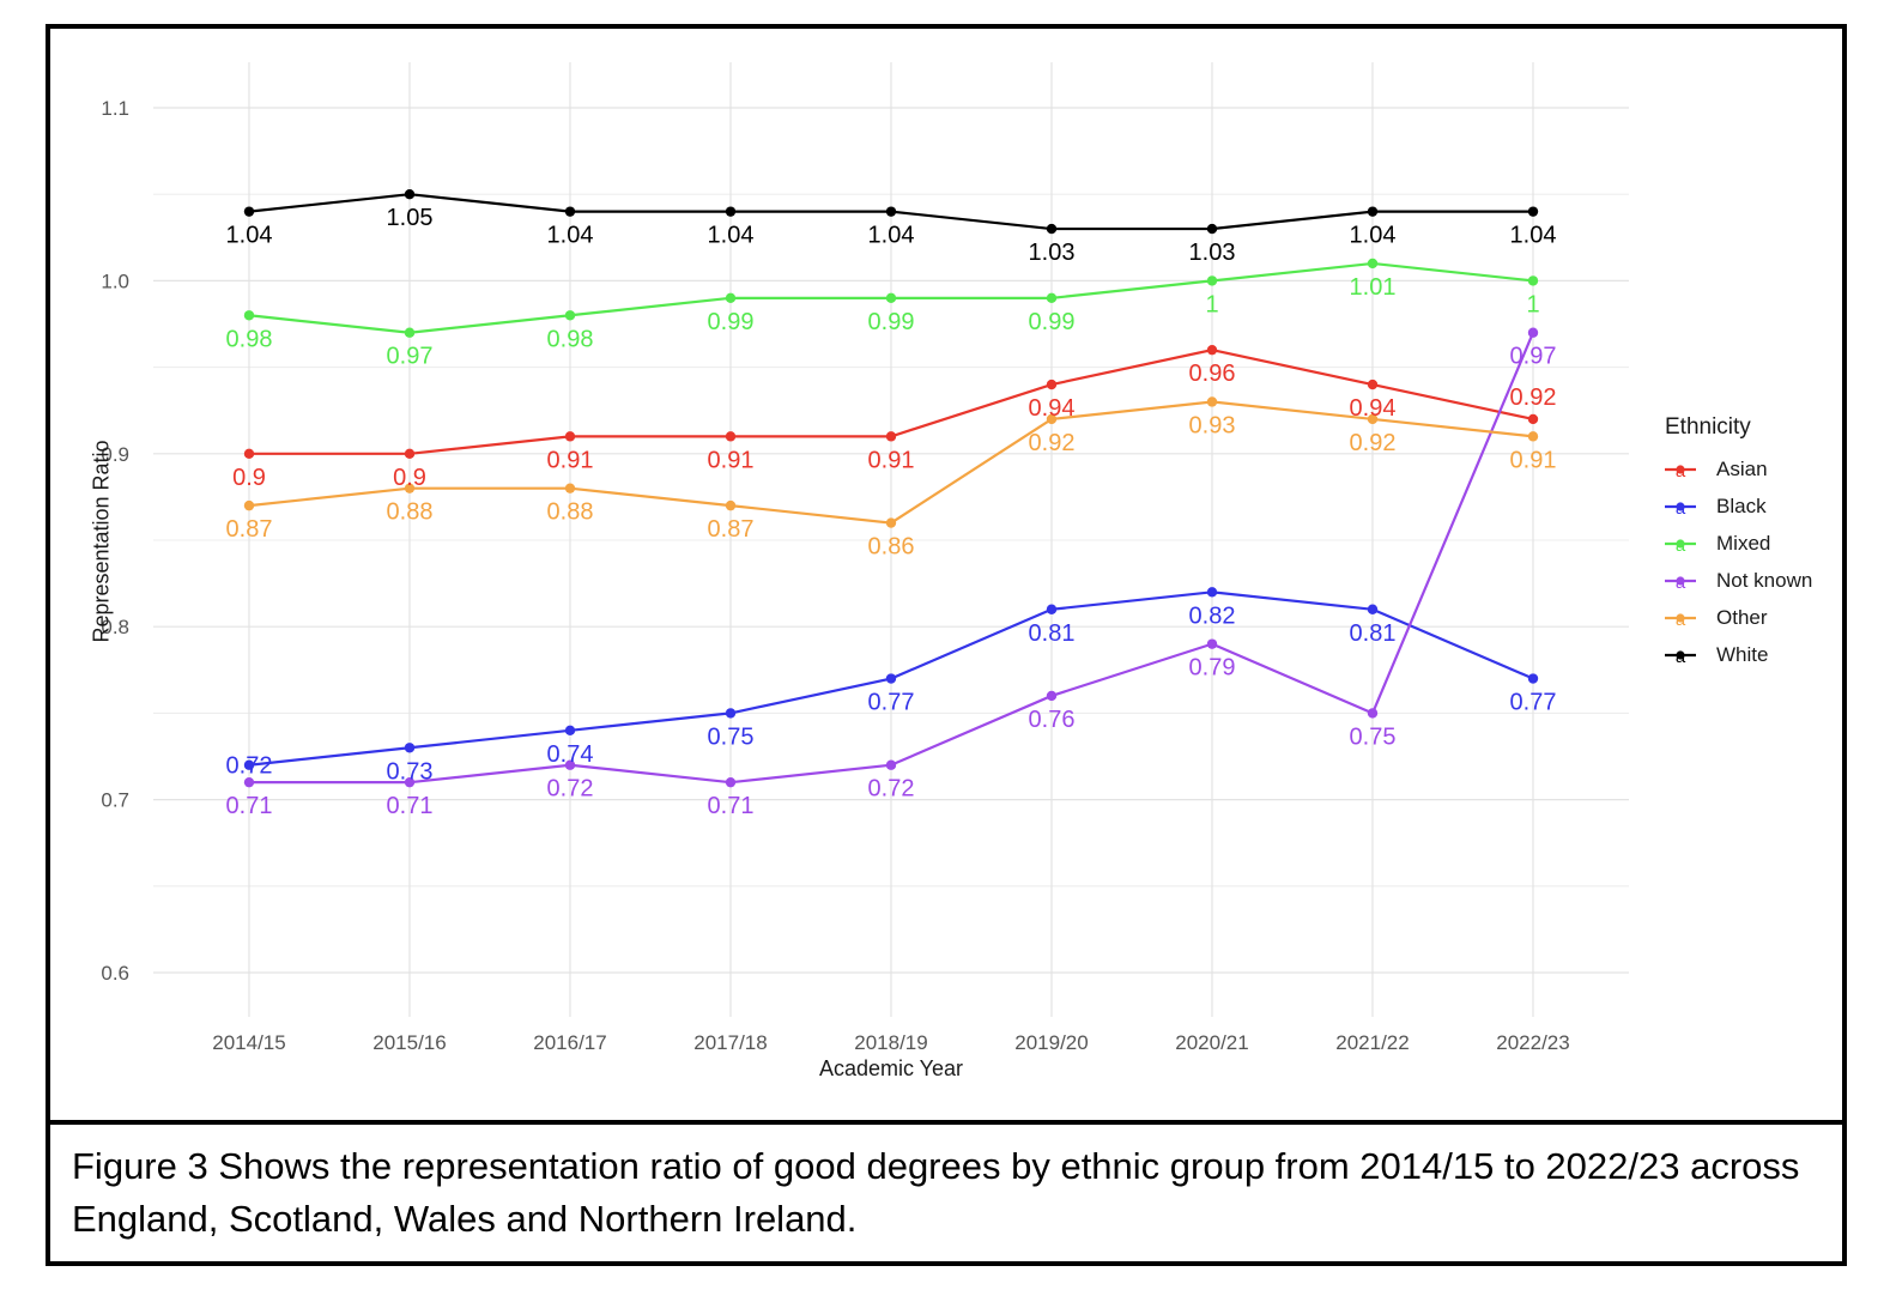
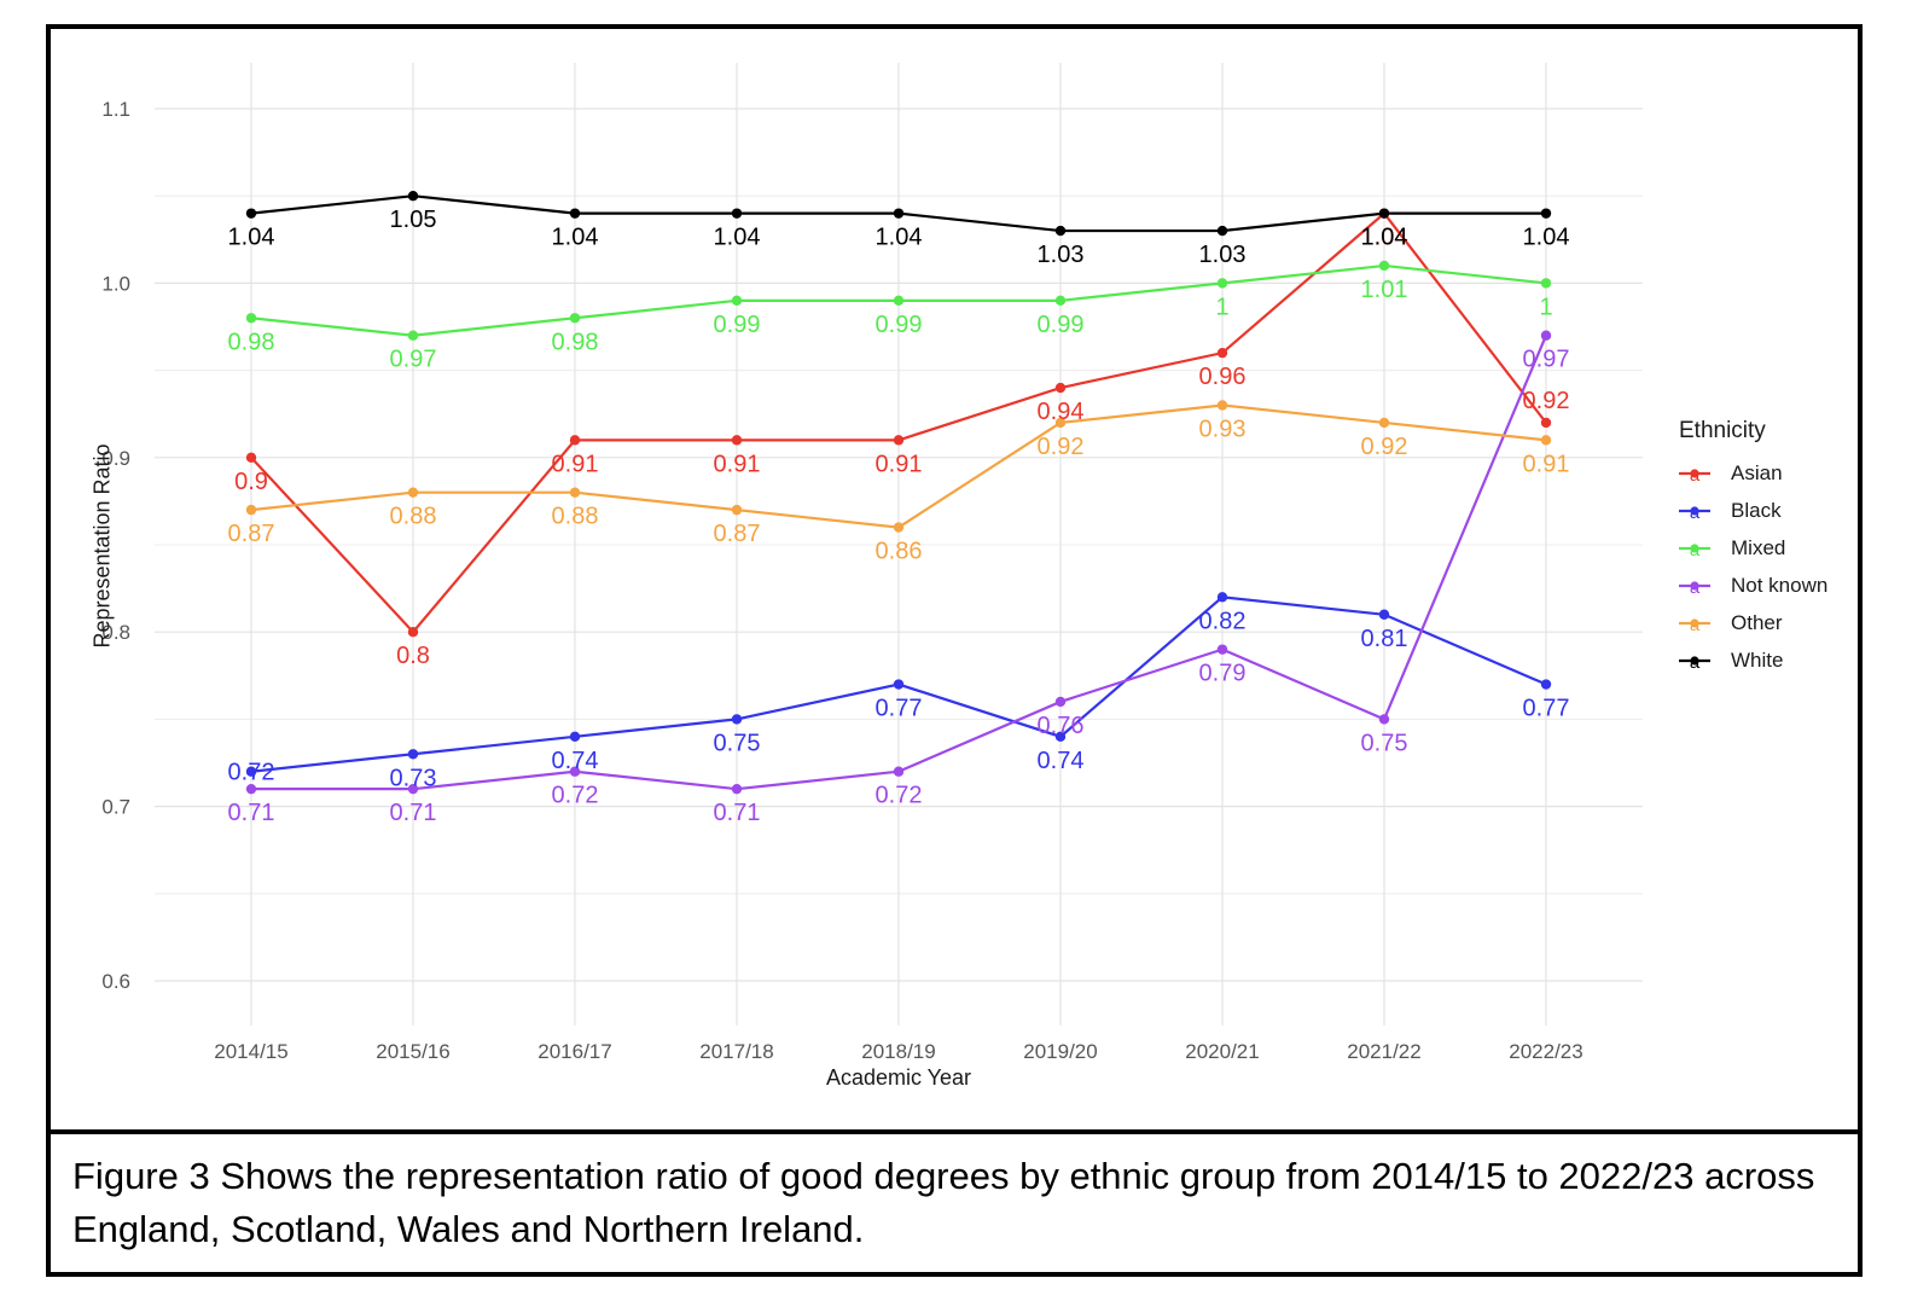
Asian/2015/16: 0.9 -> 0.8
Black/2019/20: 0.81 -> 0.74
Asian/2021/22: 0.94 -> 1.04
